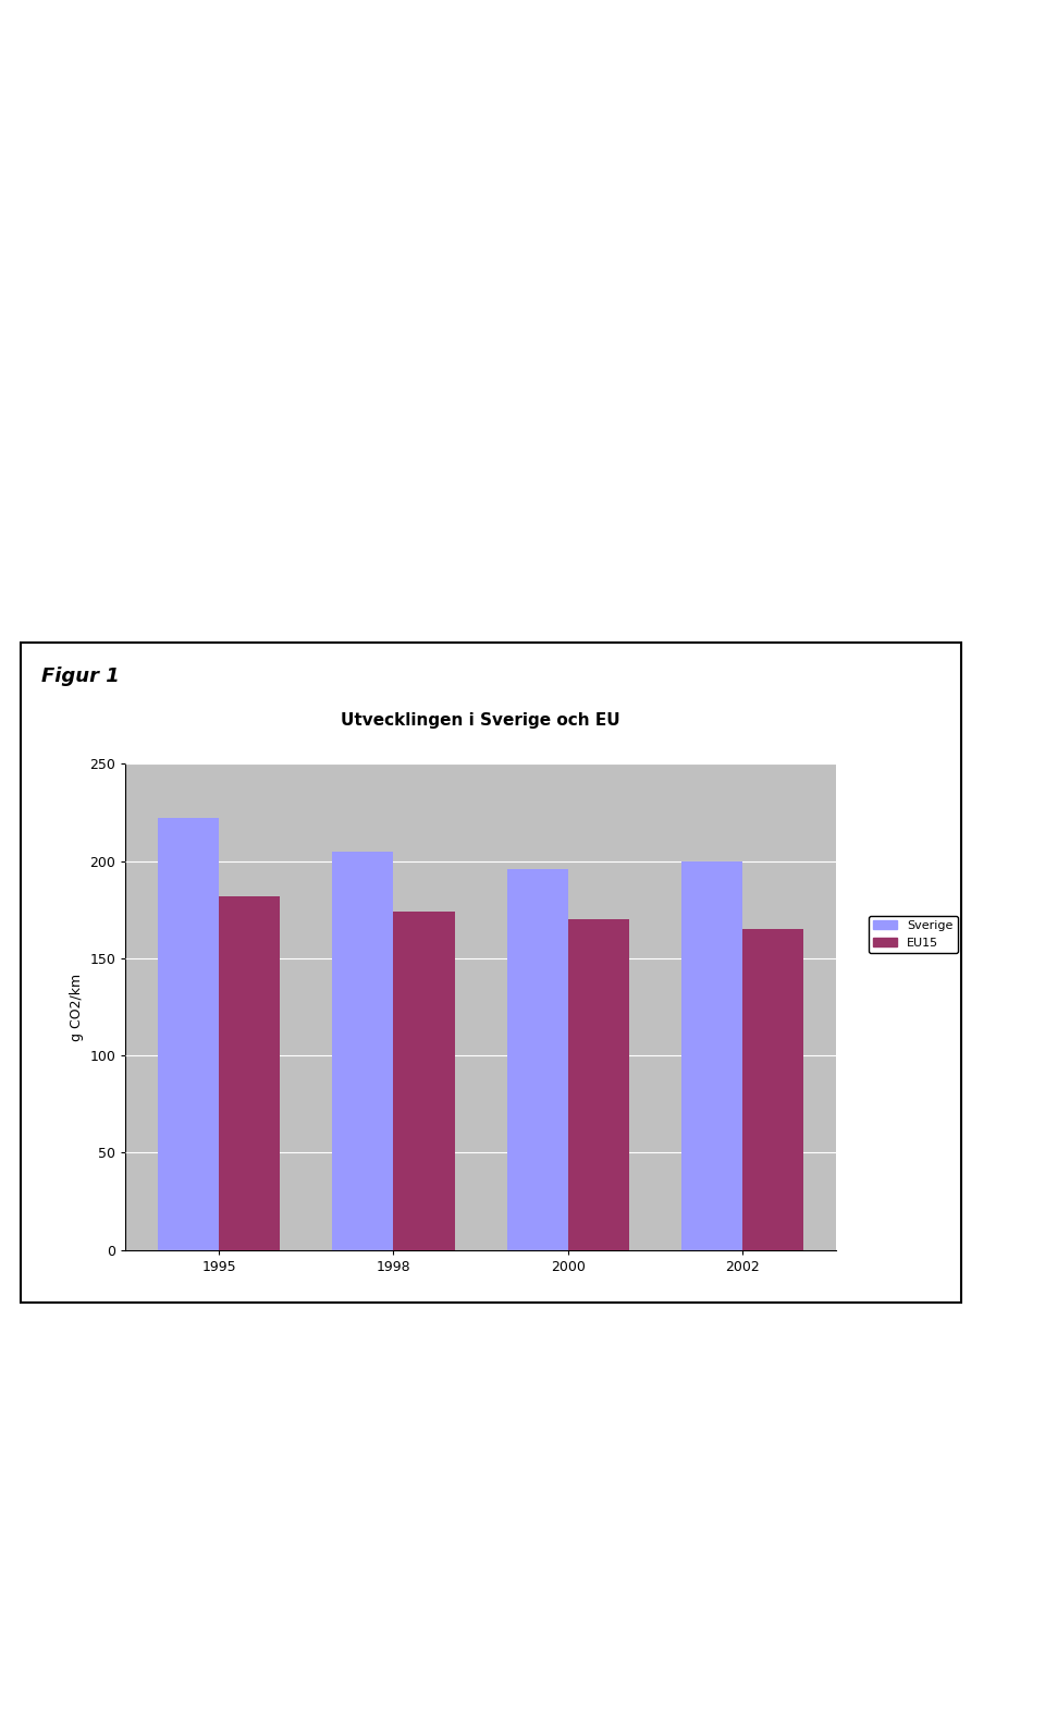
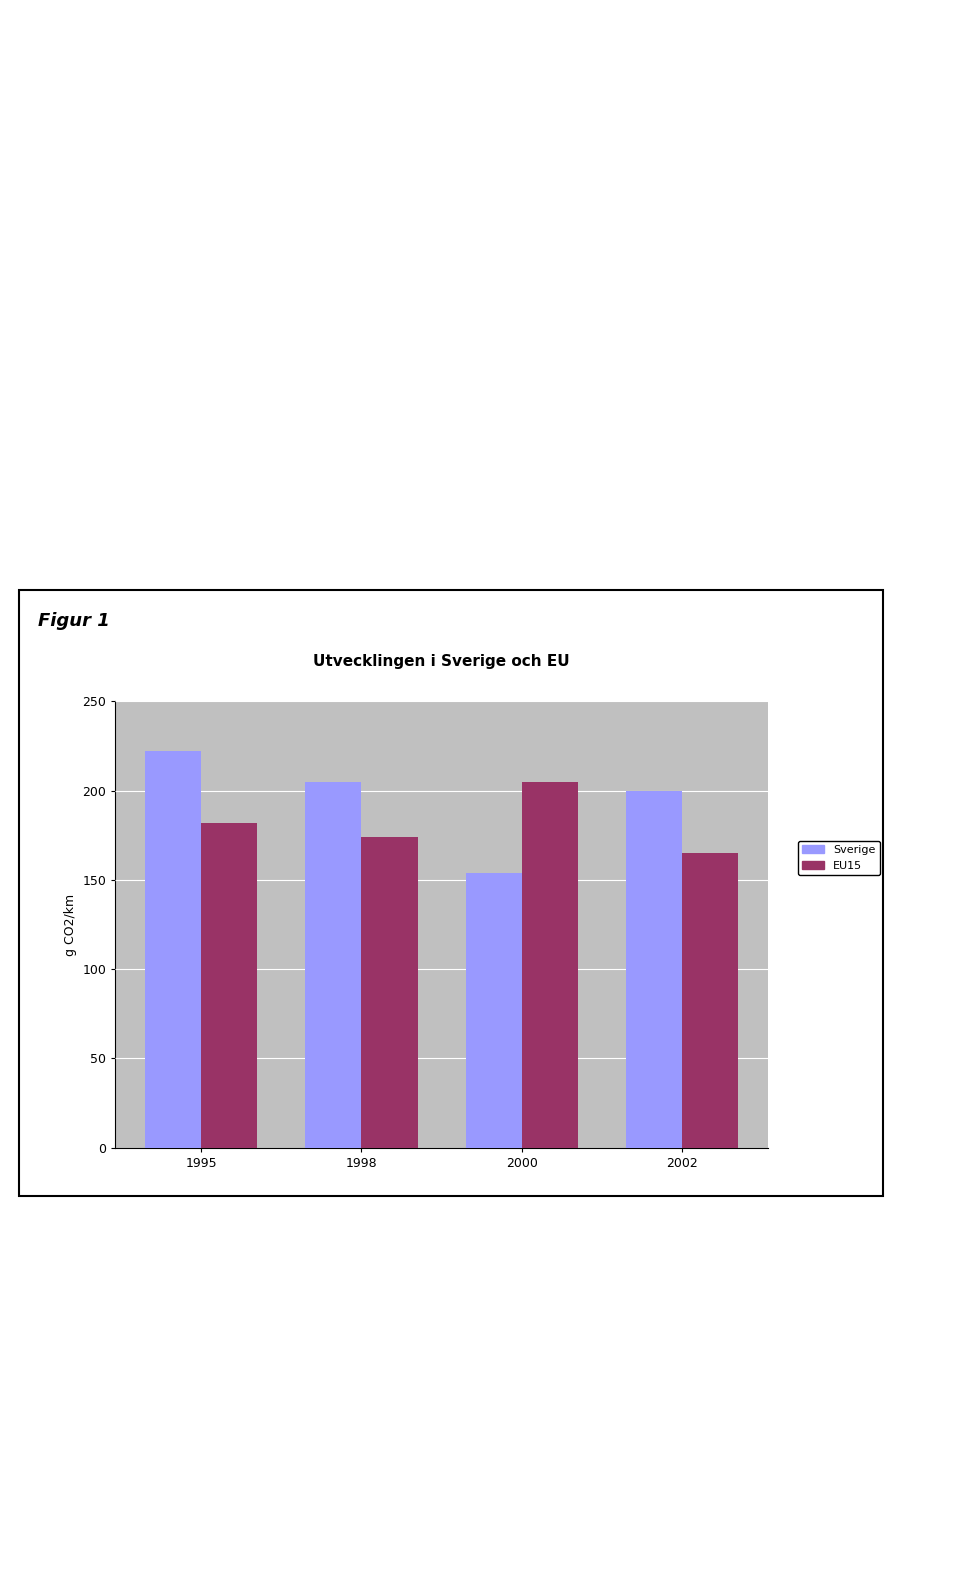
Sverige/2000: 196 -> 154
EU15/2000: 170 -> 205
